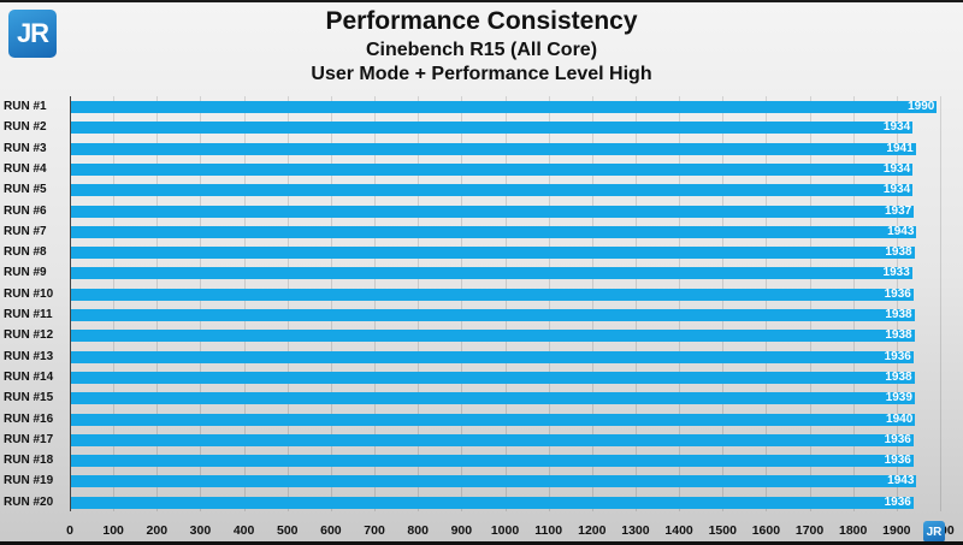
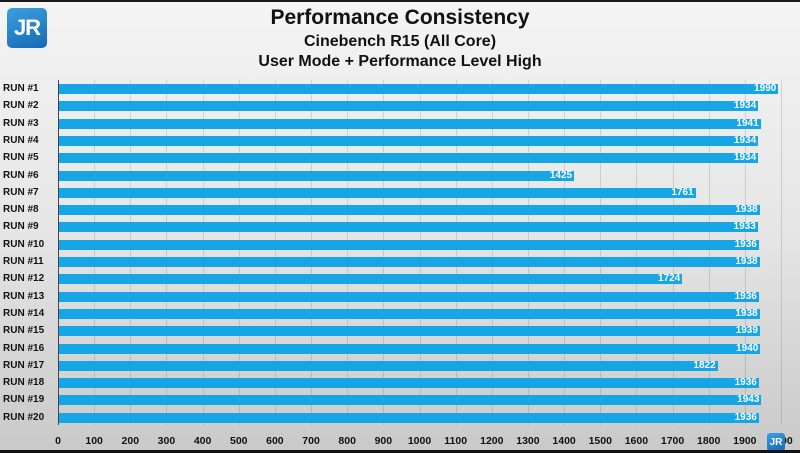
RUN #6: 1937 -> 1425
RUN #7: 1943 -> 1761
RUN #12: 1938 -> 1724
RUN #17: 1936 -> 1822
